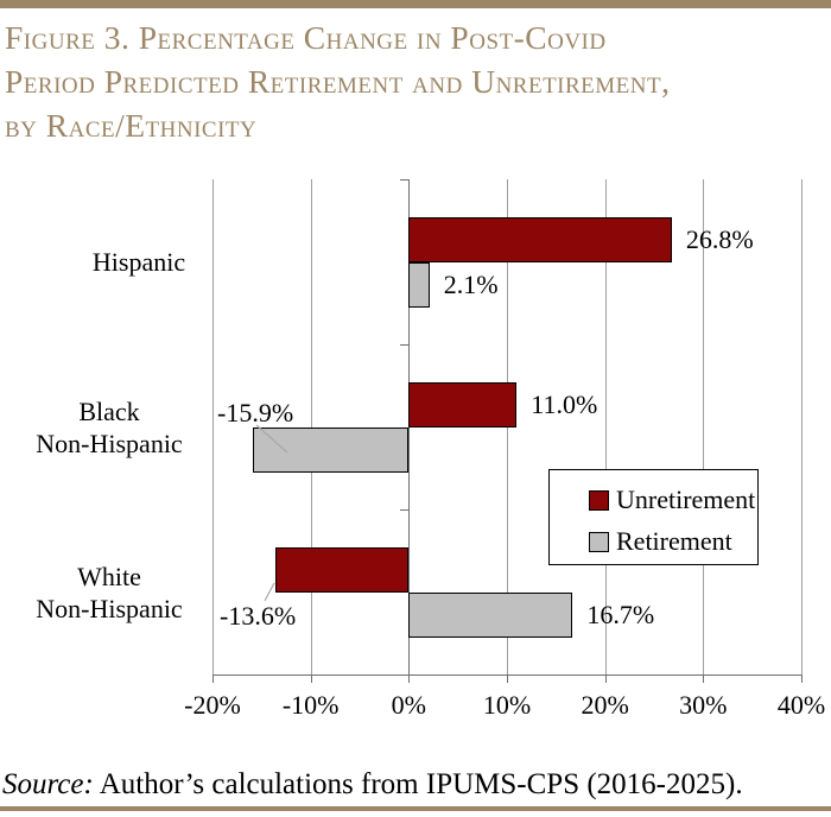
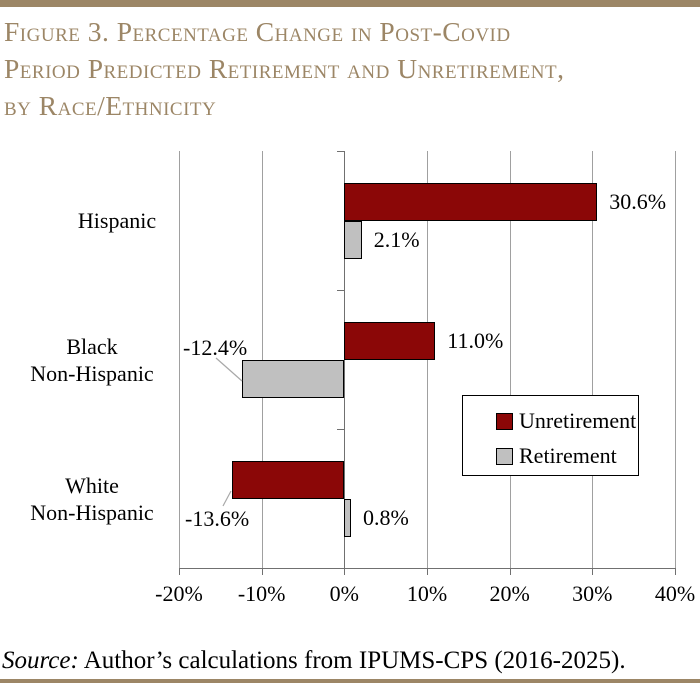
Unretirement/Hispanic: 26.8% -> 30.6%
Retirement/Black Non-Hispanic: -15.9% -> -12.4%
Retirement/White Non-Hispanic: 16.7% -> 0.8%
